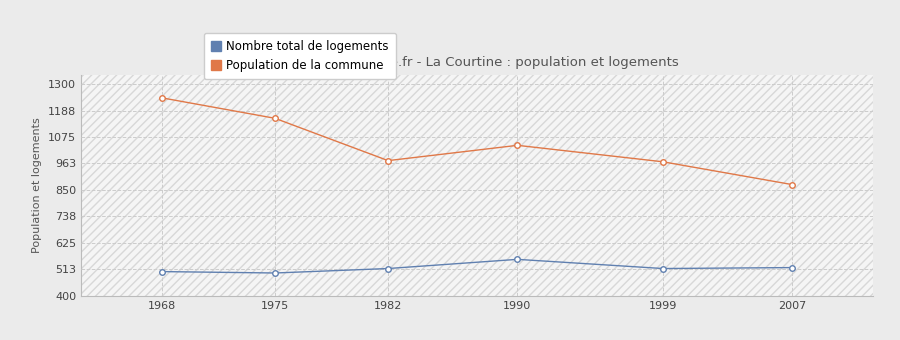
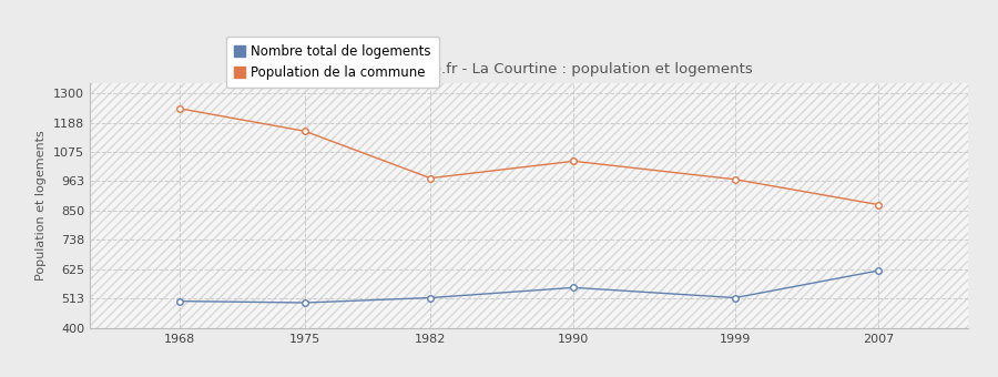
Nombre total de logements/2007: 520 -> 620
